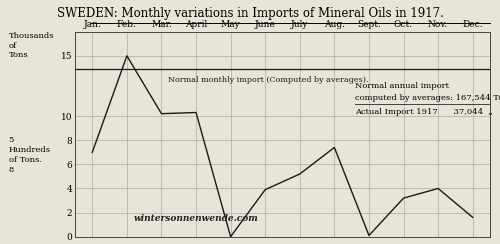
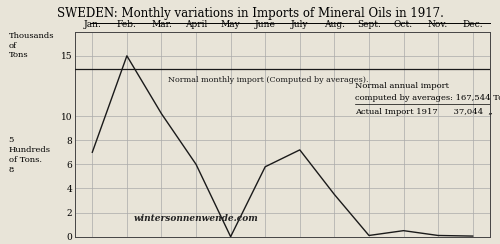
April: 10.3 -> 6.0
June: 3.9 -> 5.8
July: 5.2 -> 7.2
Aug.: 7.4 -> 3.5
Oct.: 3.2 -> 0.5
Nov.: 4.0 -> 0.1
Dec.: 1.6 -> 0.1
